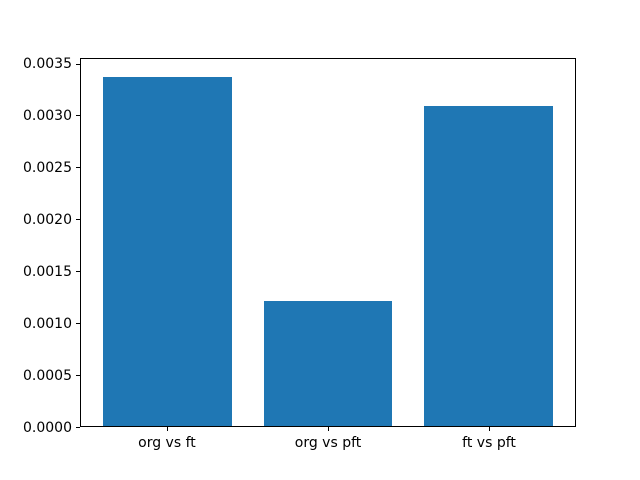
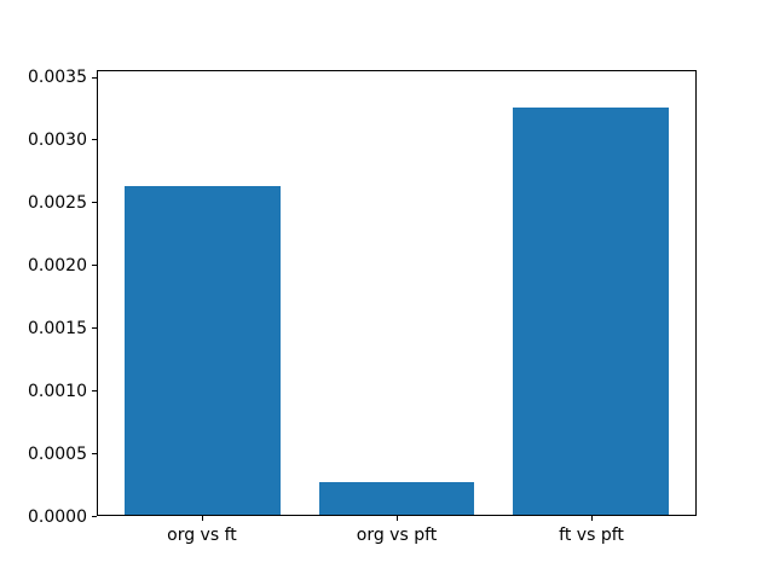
org vs ft: 0.00338 -> 0.00263
org vs pft: 0.00121 -> 0.00026
ft vs pft: 0.00310 -> 0.00326
